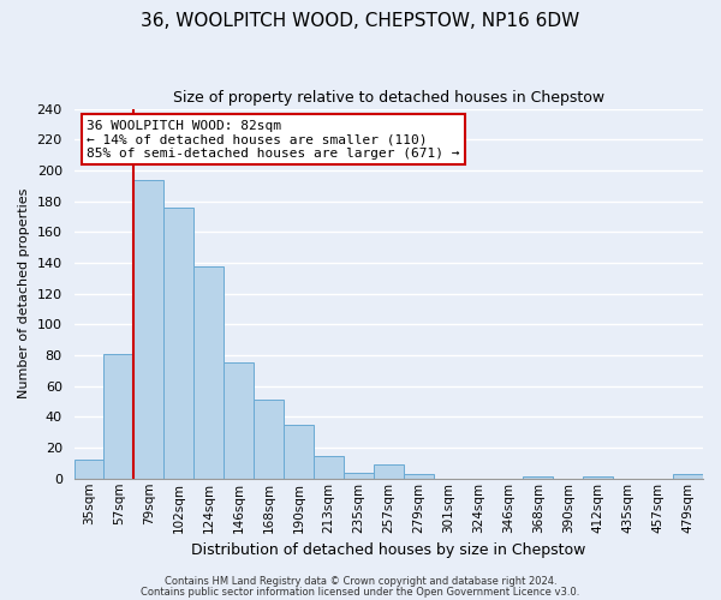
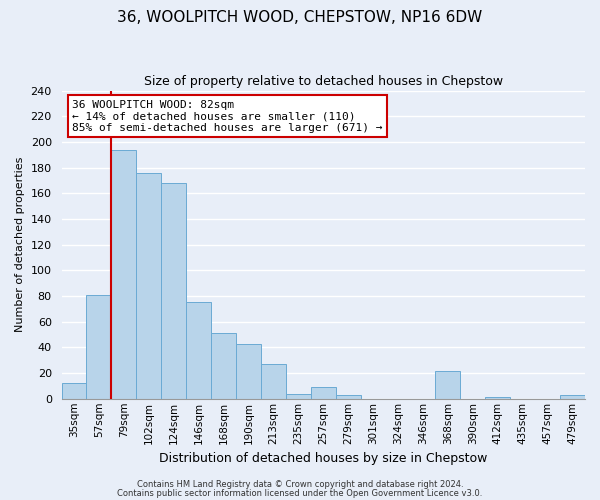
124sqm: 138 -> 168
190sqm: 35 -> 43
213sqm: 15 -> 27
368sqm: 1 -> 22
